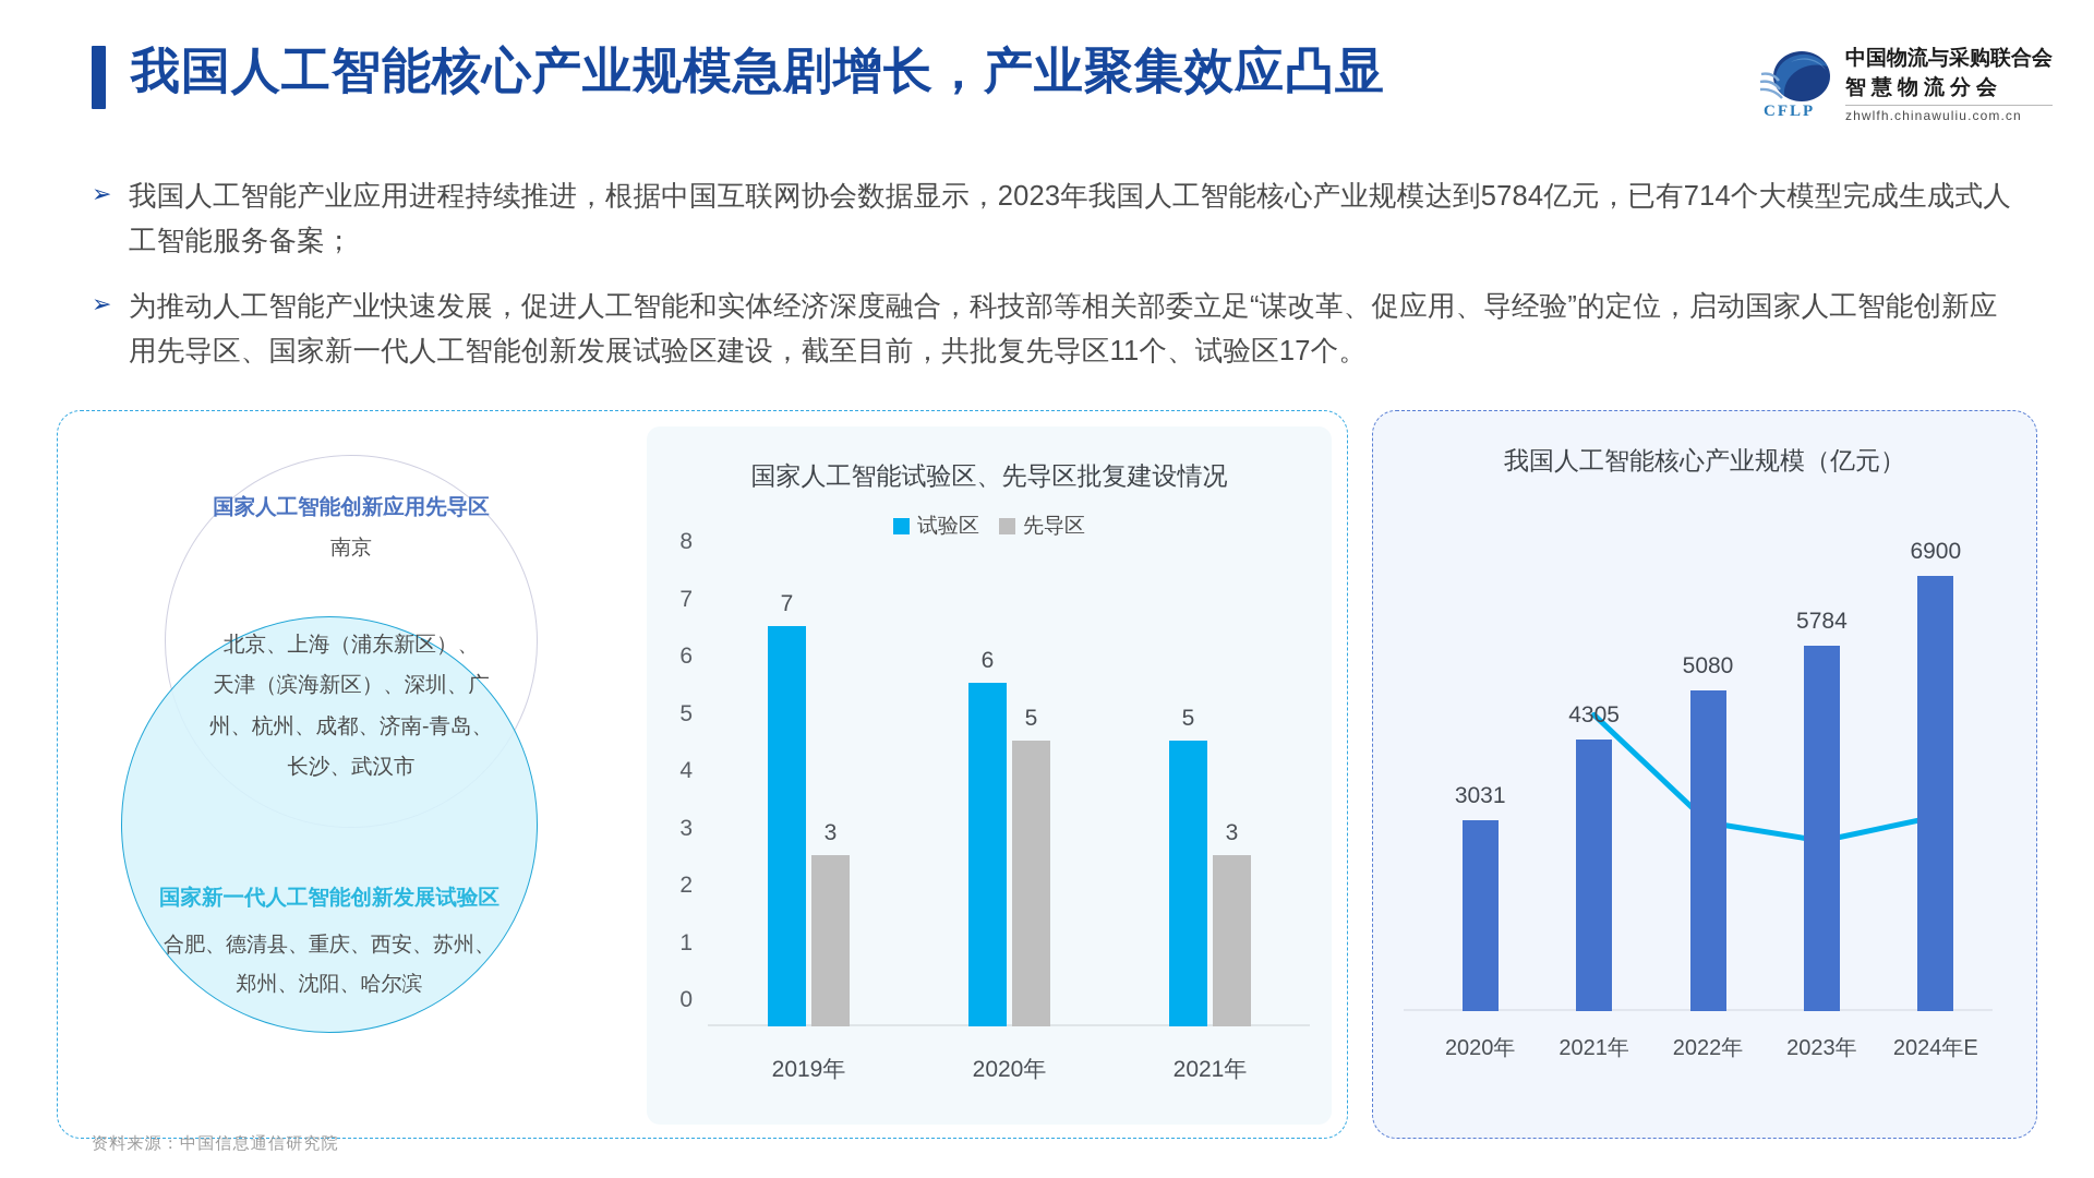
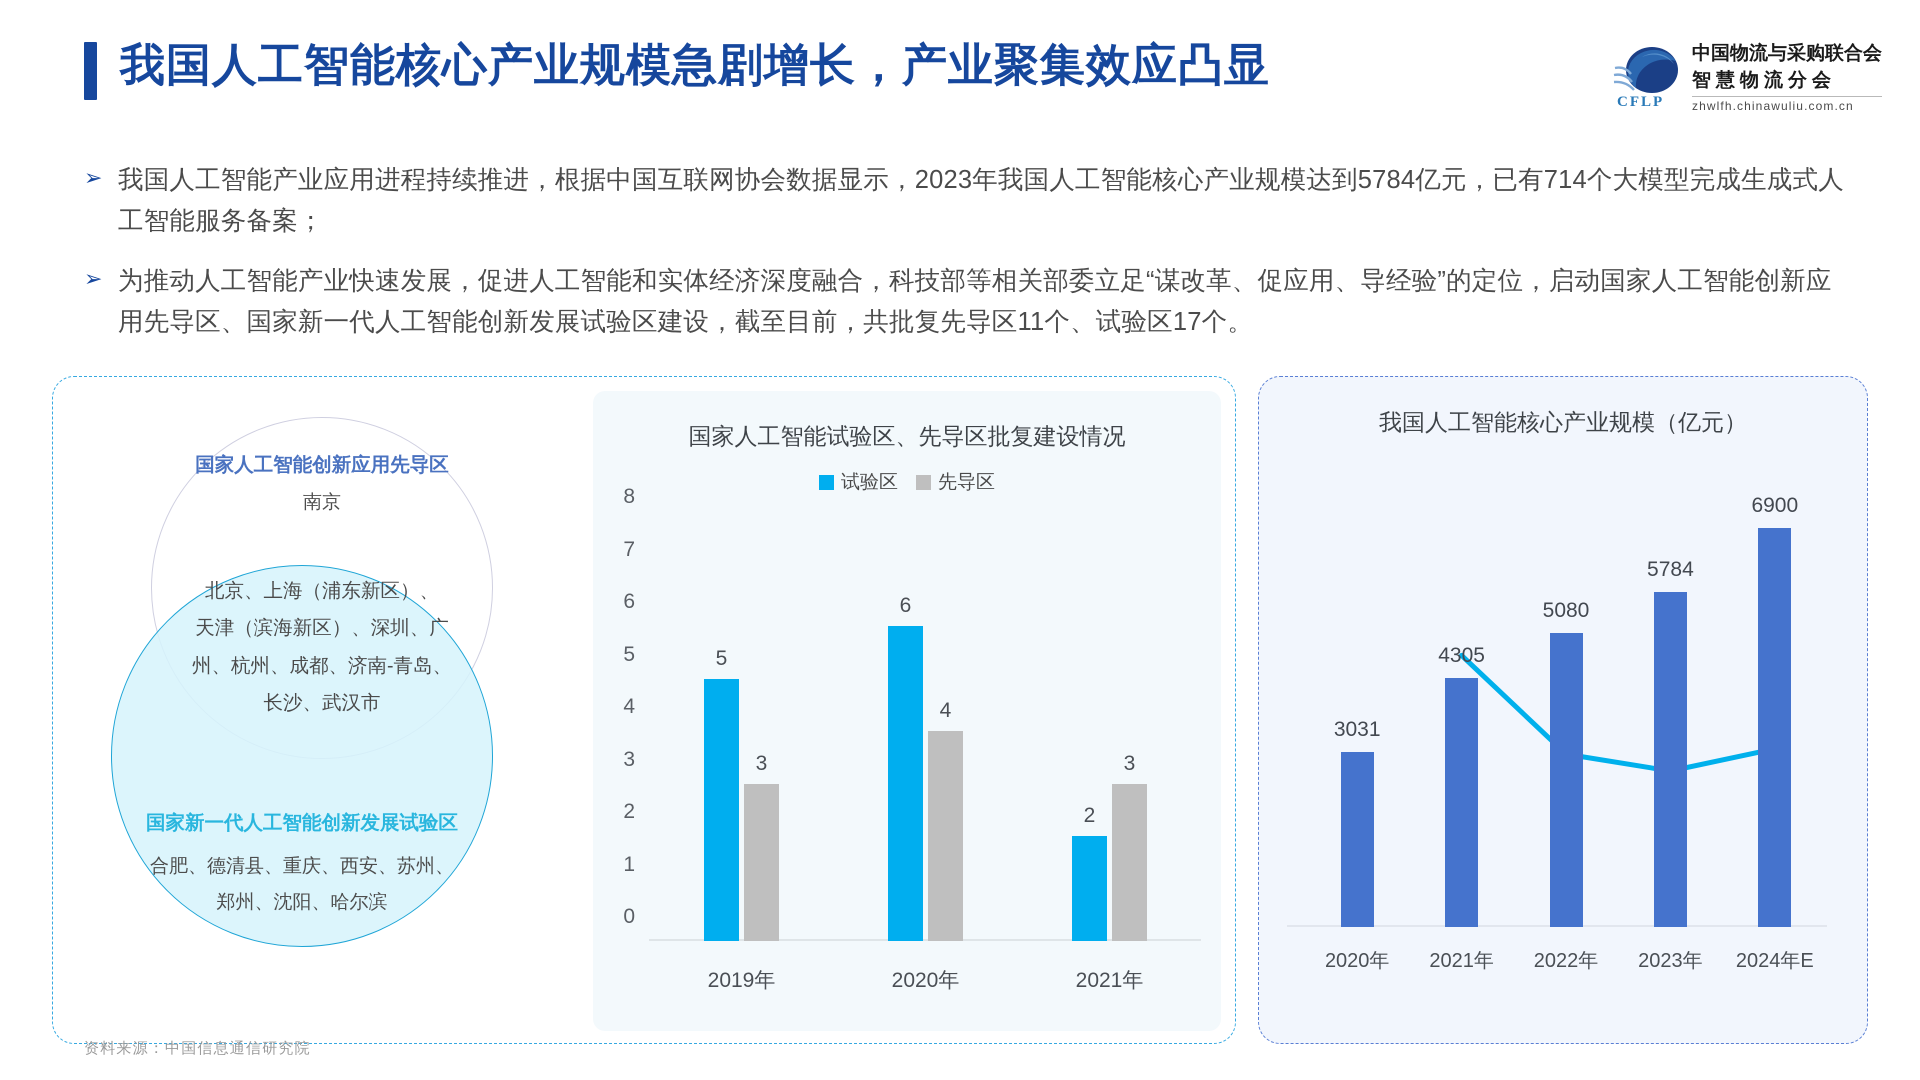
国家人工智能试验区、先导区批复建设情况/试验区/2019年: 7 -> 5
国家人工智能试验区、先导区批复建设情况/先导区/2020年: 5 -> 4
国家人工智能试验区、先导区批复建设情况/试验区/2021年: 5 -> 2
